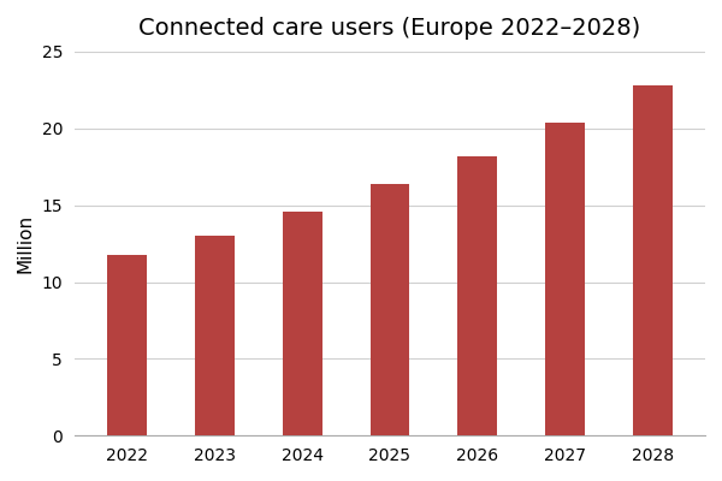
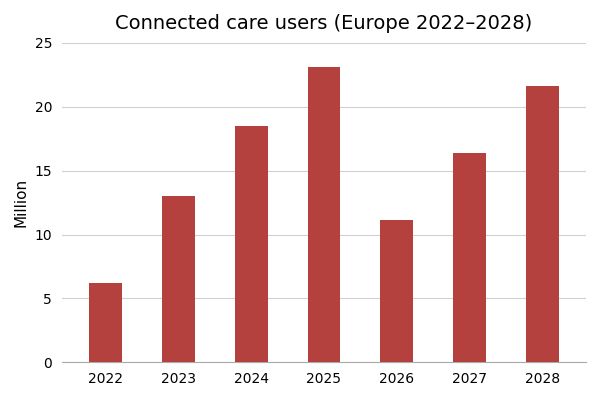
2022: 11.8 -> 6.2
2024: 14.6 -> 18.5
2025: 16.4 -> 23.1
2026: 18.2 -> 11.1
2027: 20.4 -> 16.4
2028: 22.8 -> 21.6
